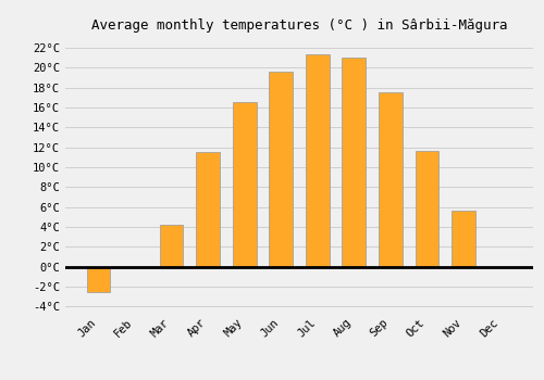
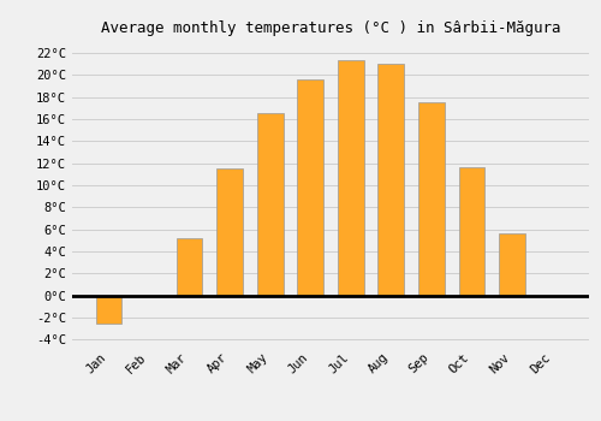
Mar: 4.2°C -> 5.2°C
